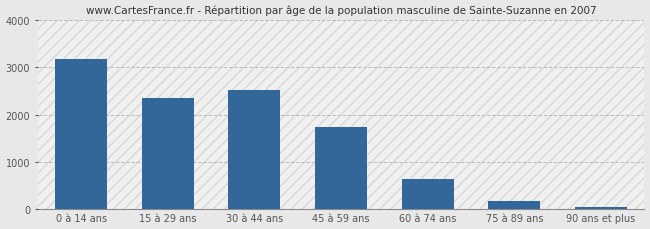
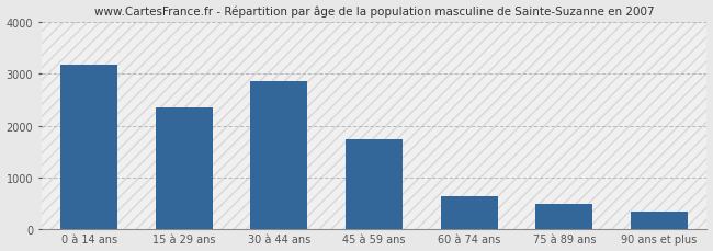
30 à 44 ans: 2530 -> 2850
75 à 89 ans: 180 -> 500
90 ans et plus: 40 -> 350
